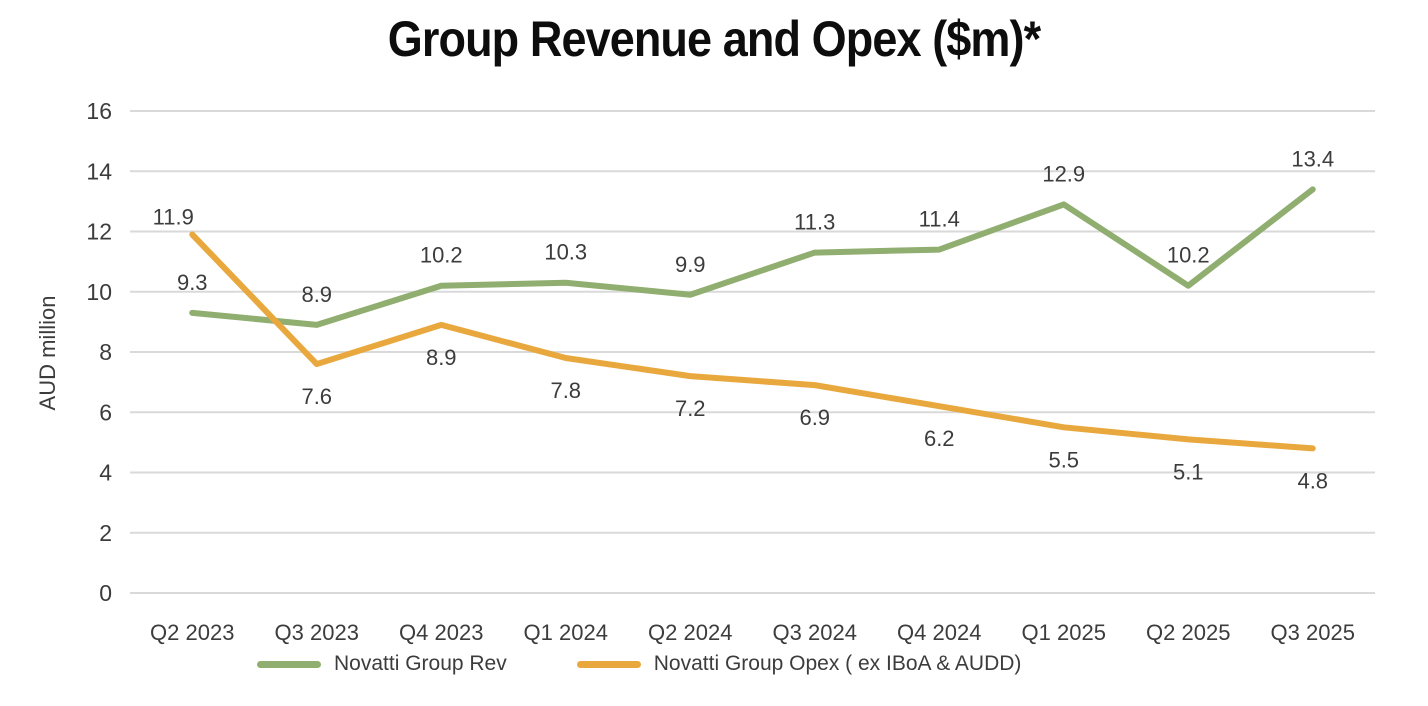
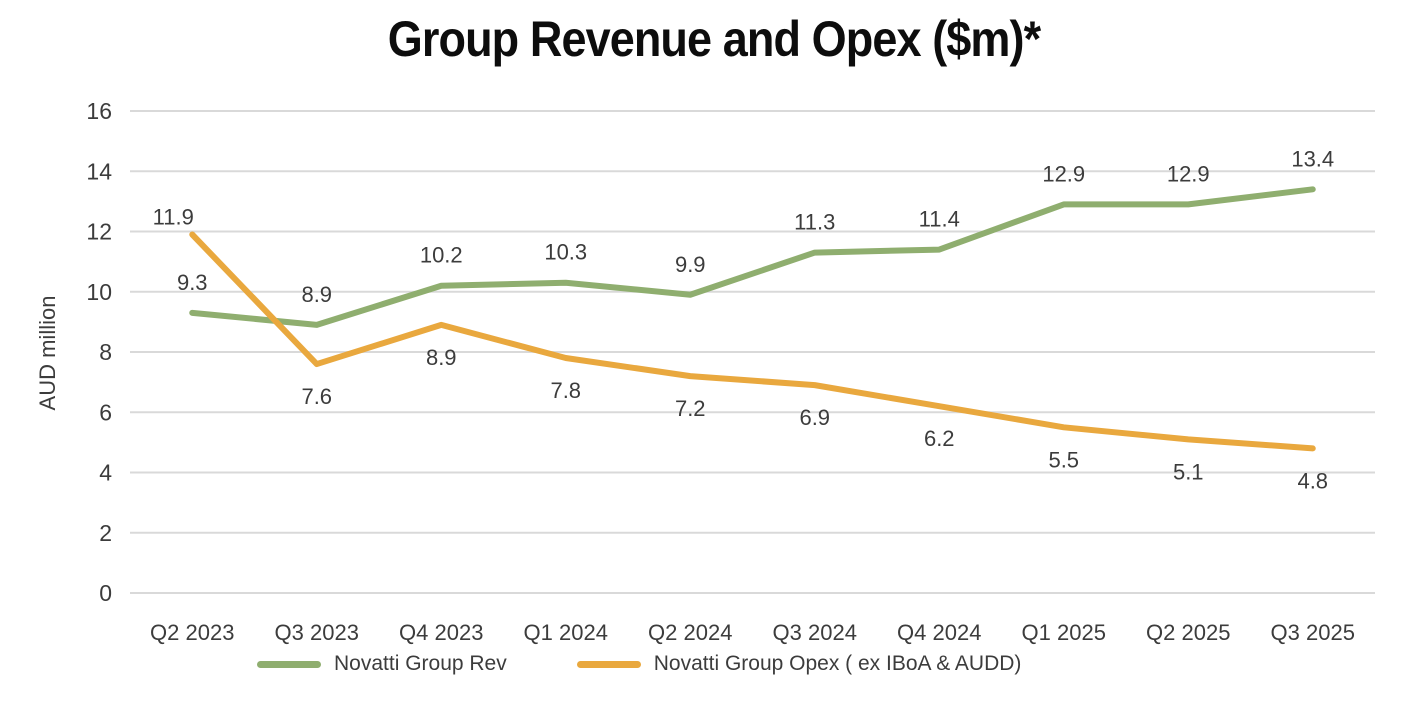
Novatti Group Rev/Q2 2025: 10.2 -> 12.9
